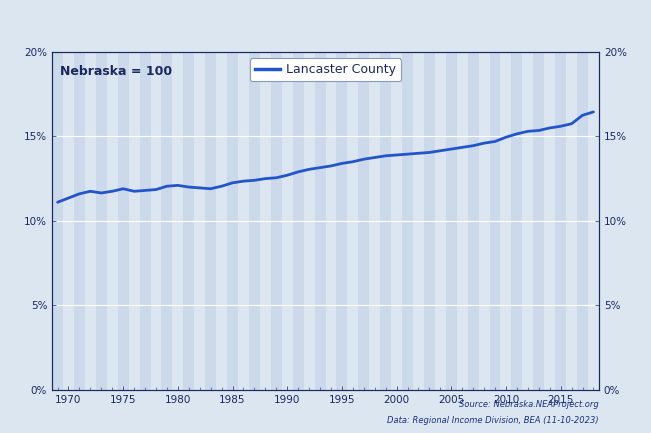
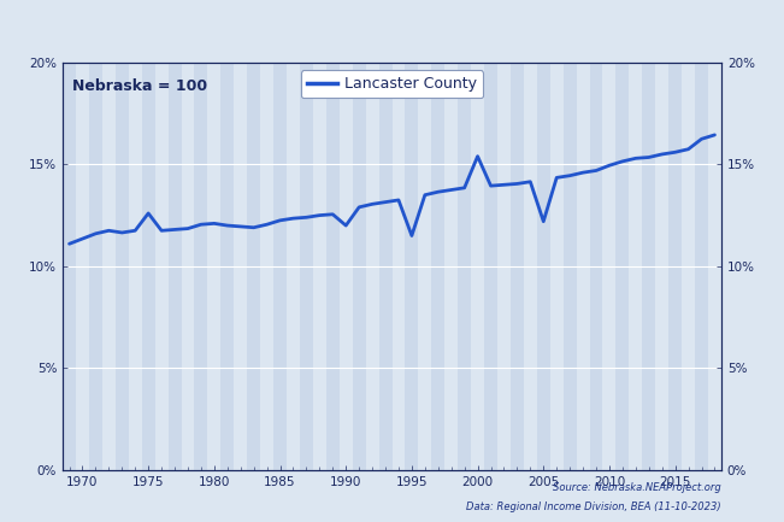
1975: 11.9% -> 12.6%
1990: 12.7% -> 12.0%
1995: 13.4% -> 11.5%
2000: 13.9% -> 15.4%
2005: 14.2% -> 12.2%
